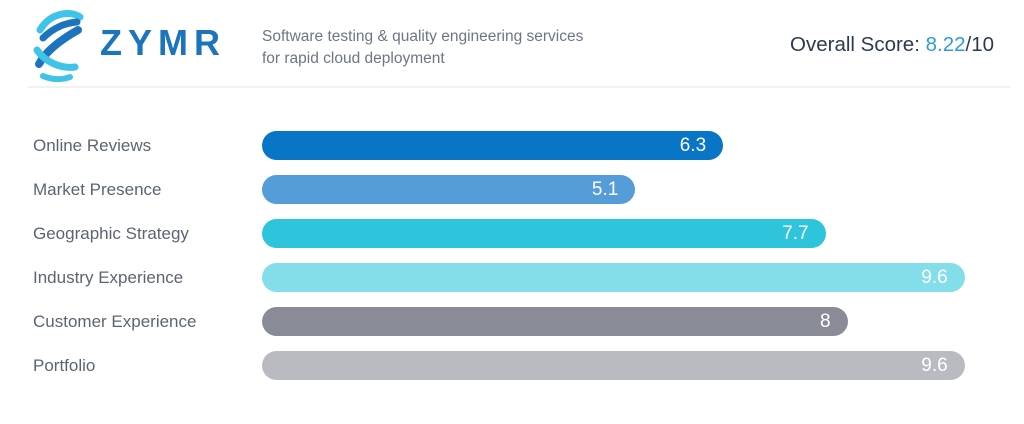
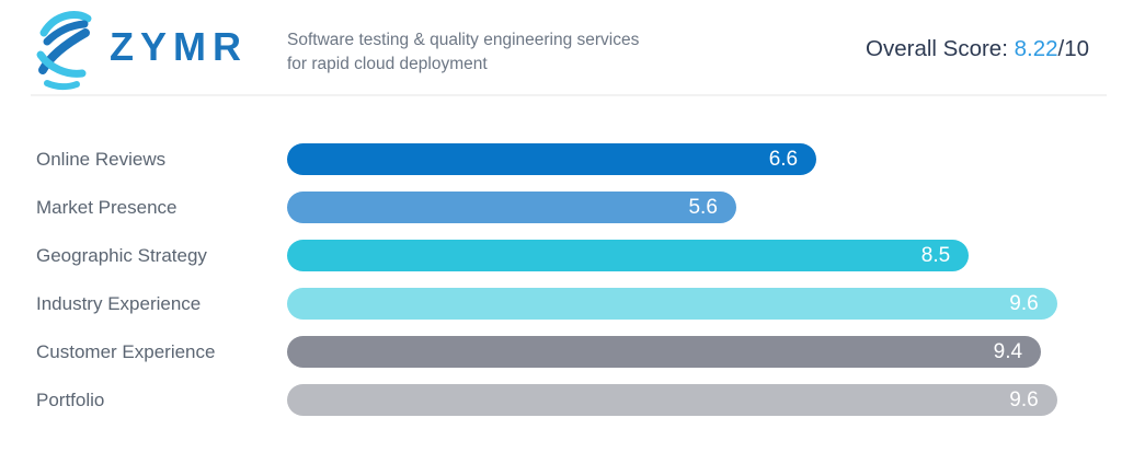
Online Reviews: 6.3 -> 6.6
Market Presence: 5.1 -> 5.6
Geographic Strategy: 7.7 -> 8.5
Customer Experience: 8 -> 9.4
